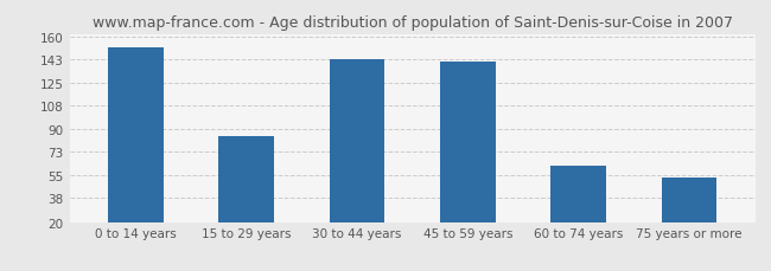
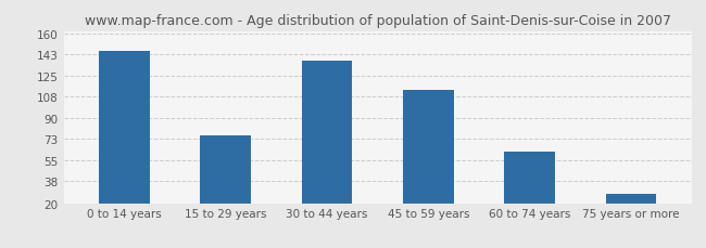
0 to 14 years: 152 -> 146
15 to 29 years: 85 -> 76
30 to 44 years: 143 -> 138
45 to 59 years: 141 -> 114
75 years or more: 54 -> 28
